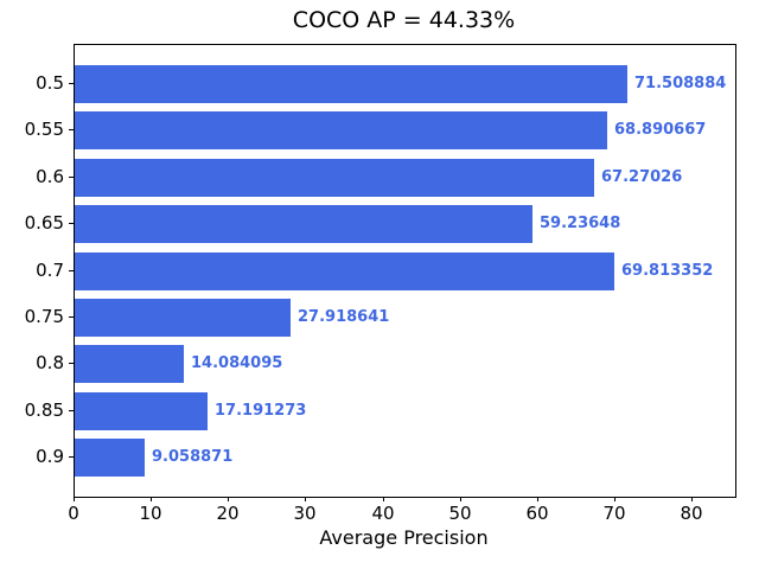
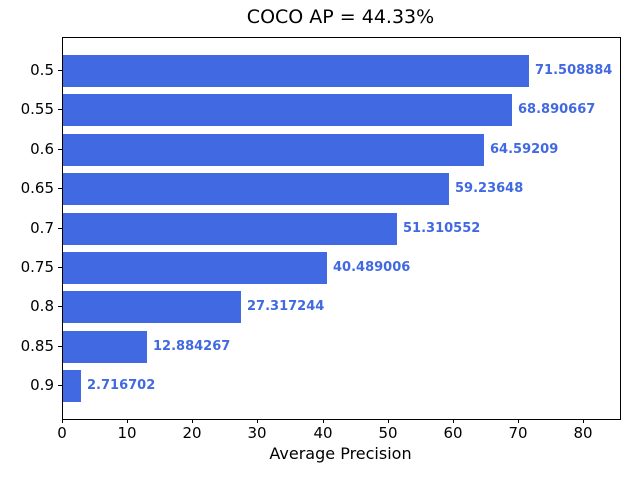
0.6: 67.27026 -> 64.59209
0.7: 69.813352 -> 51.310552
0.75: 27.918641 -> 40.489006
0.8: 14.084095 -> 27.317244
0.85: 17.191273 -> 12.884267
0.9: 9.058871 -> 2.716702
